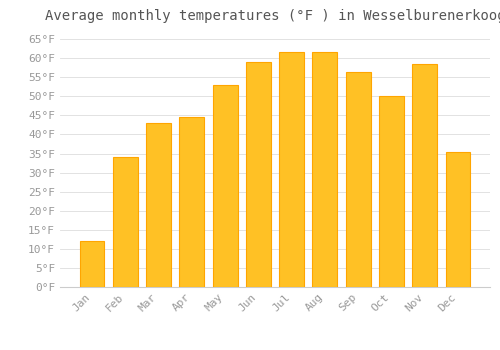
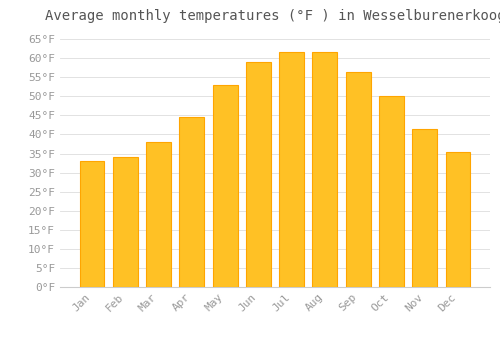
Jan: 12.0°F -> 33.0°F
Mar: 43.0°F -> 38.0°F
Nov: 58.5°F -> 41.5°F
